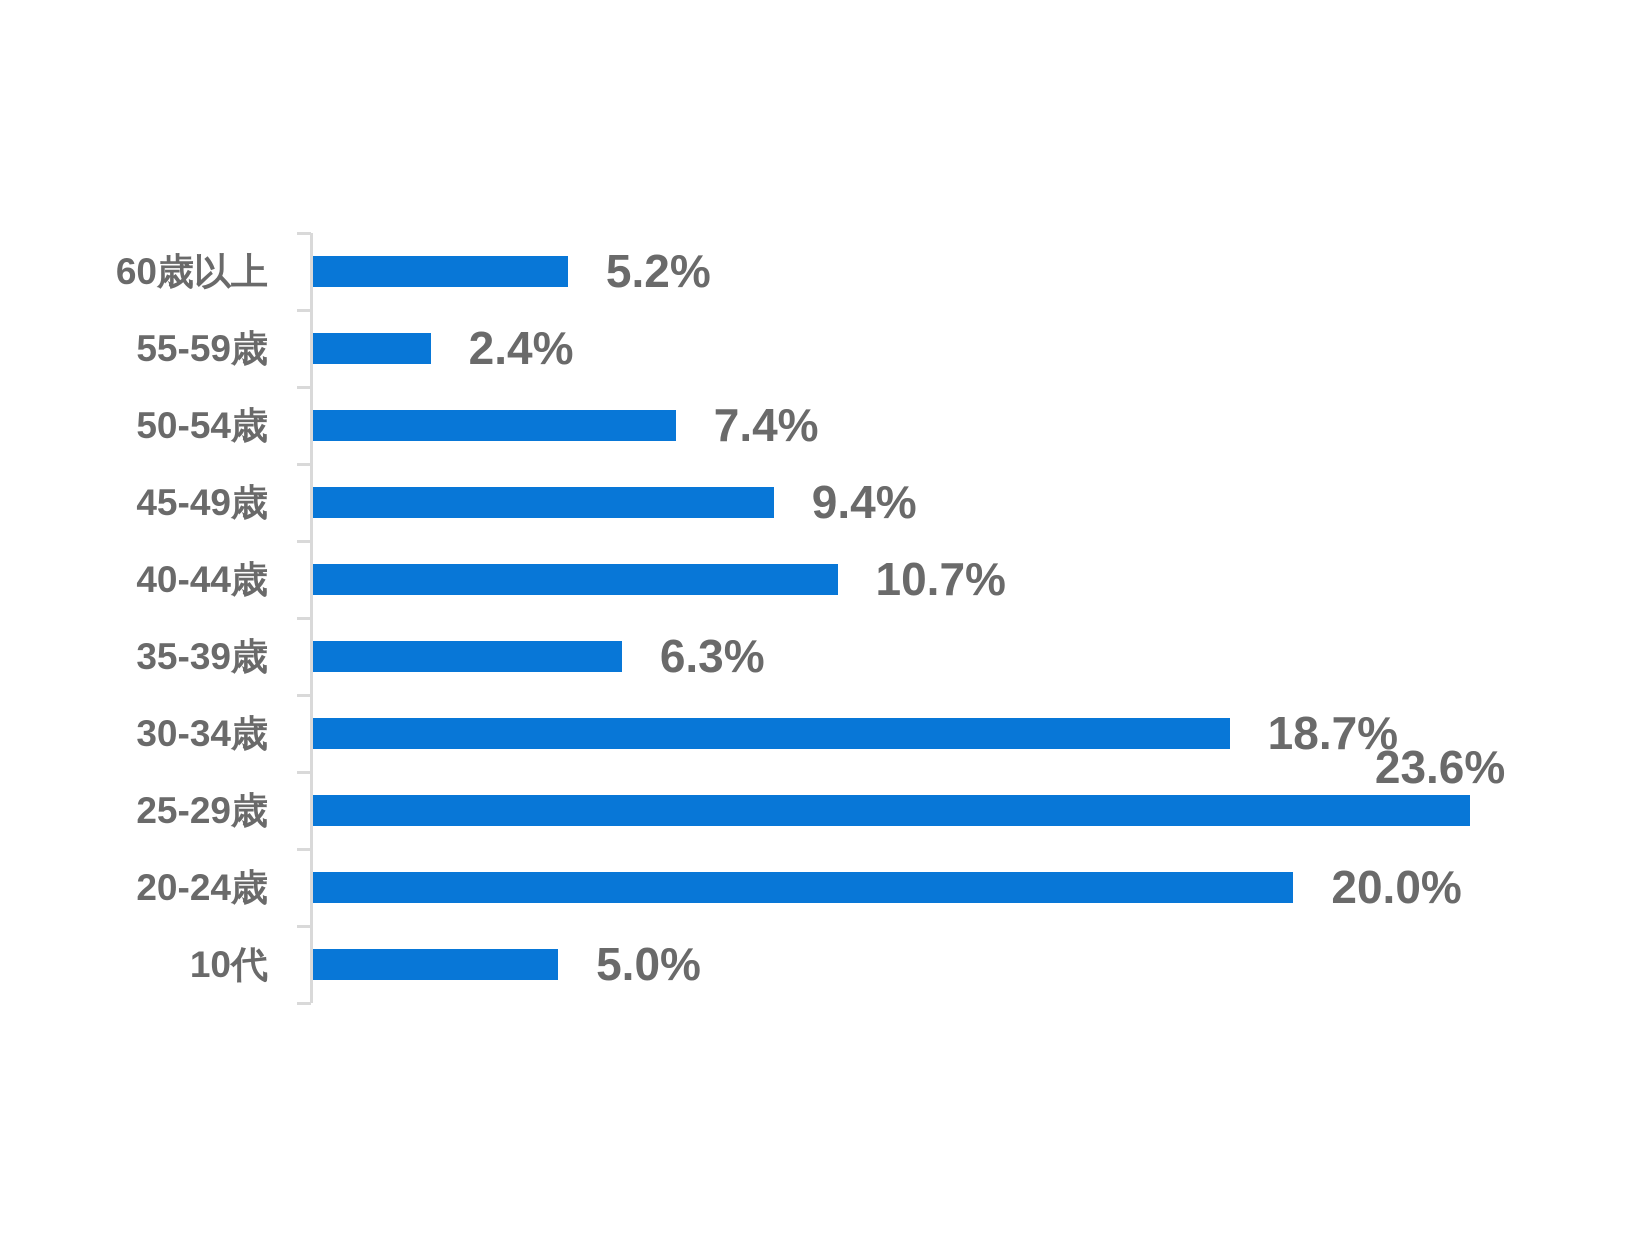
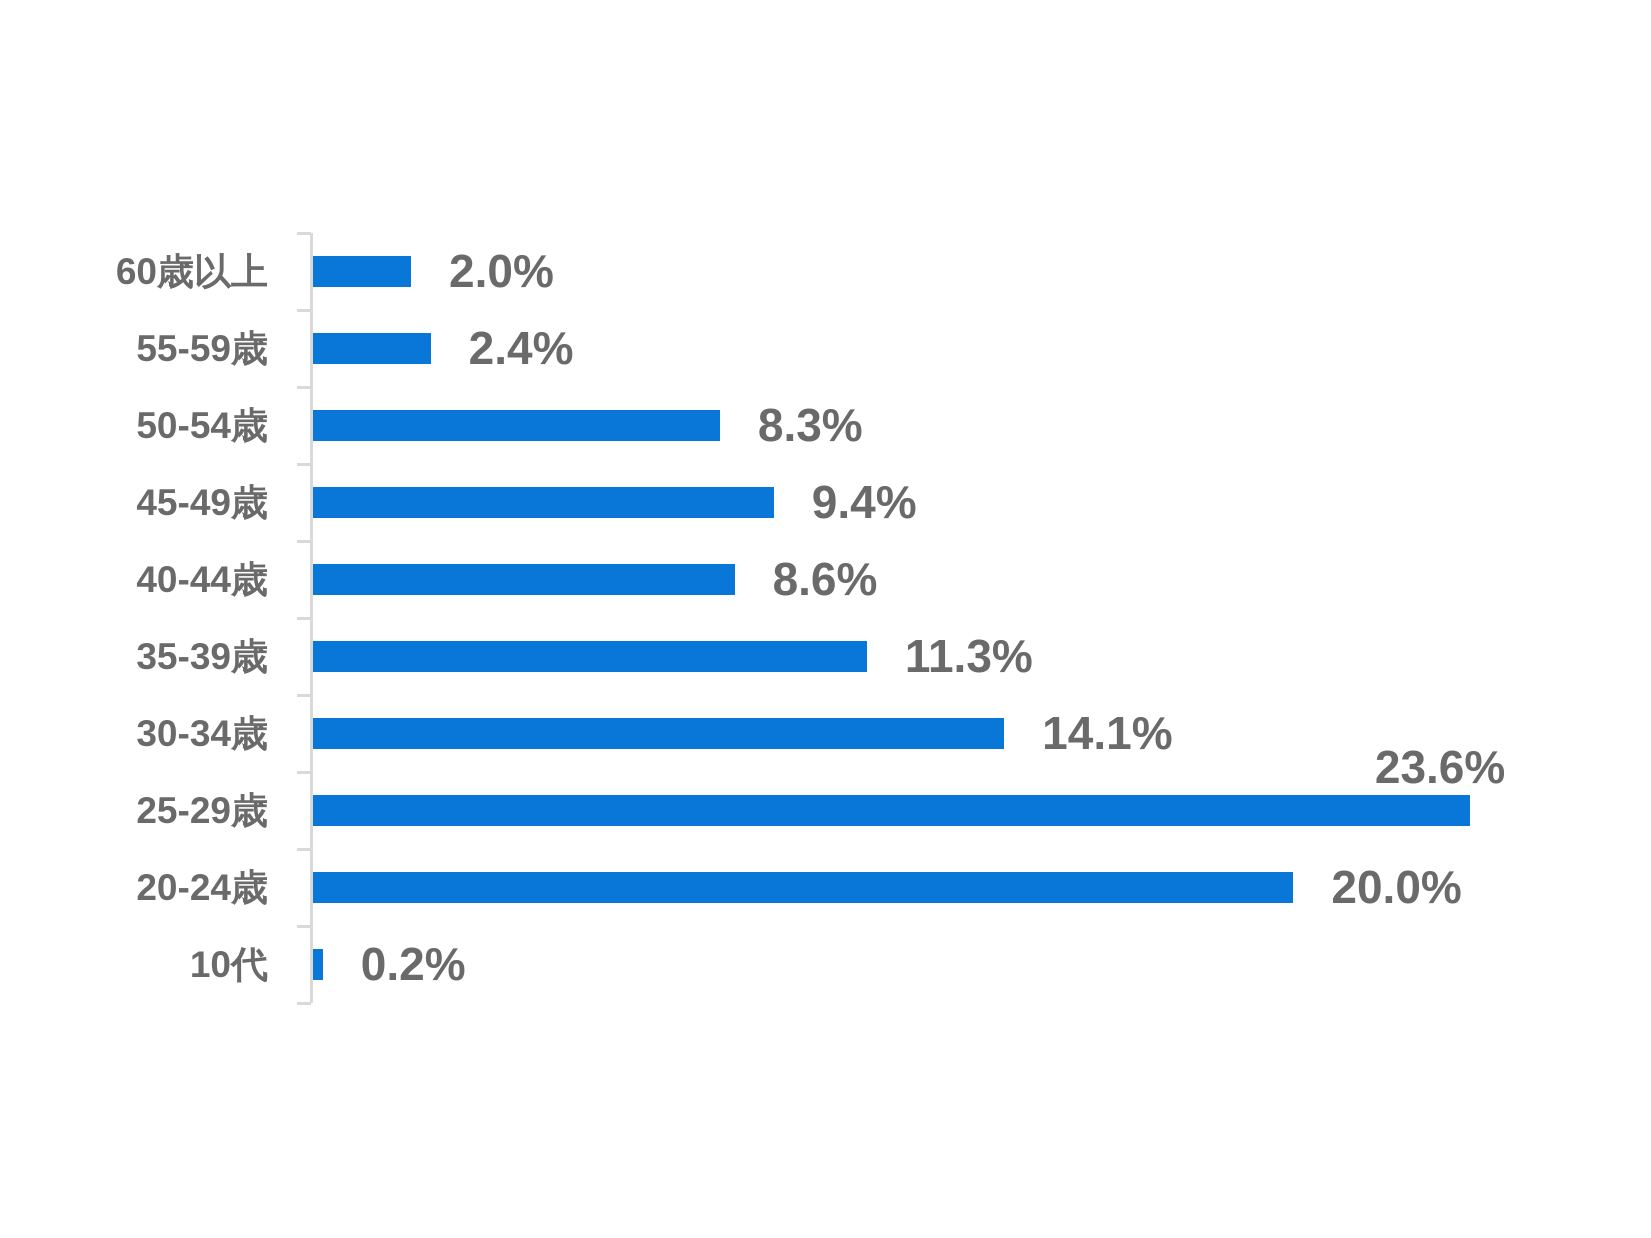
60歳以上: 5.2% -> 2.0%
50-54歳: 7.4% -> 8.3%
40-44歳: 10.7% -> 8.6%
35-39歳: 6.3% -> 11.3%
30-34歳: 18.7% -> 14.1%
10代: 5.0% -> 0.2%
